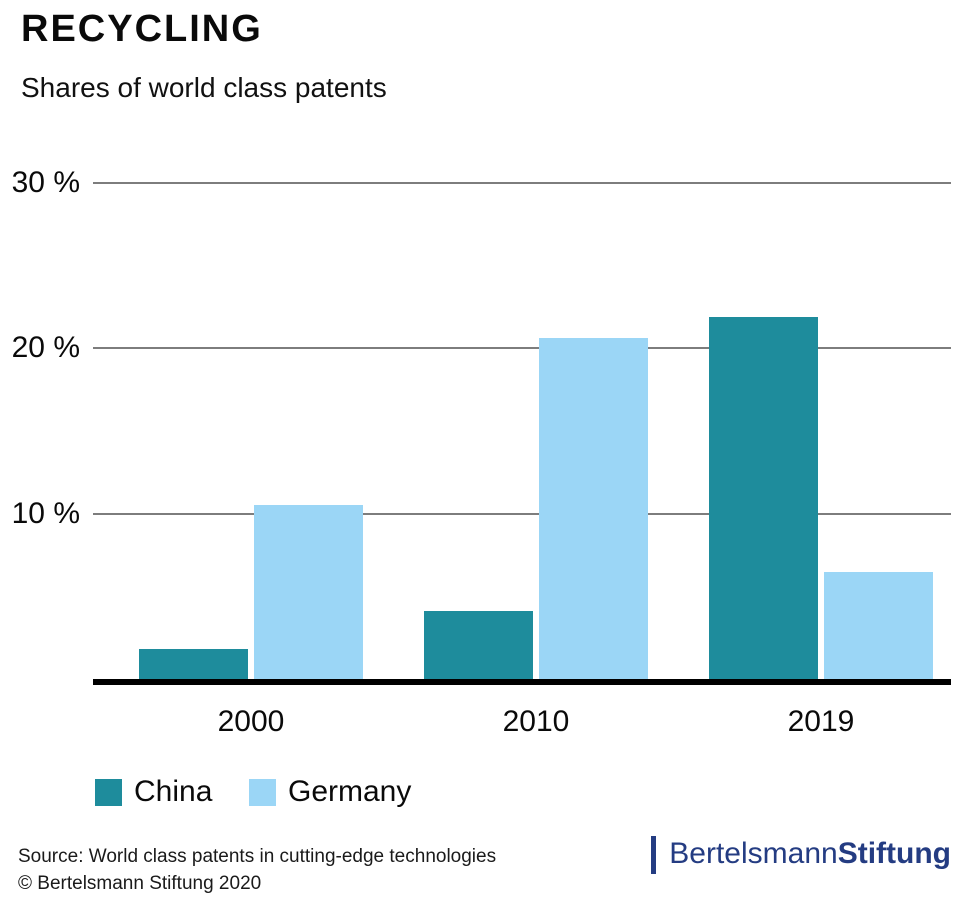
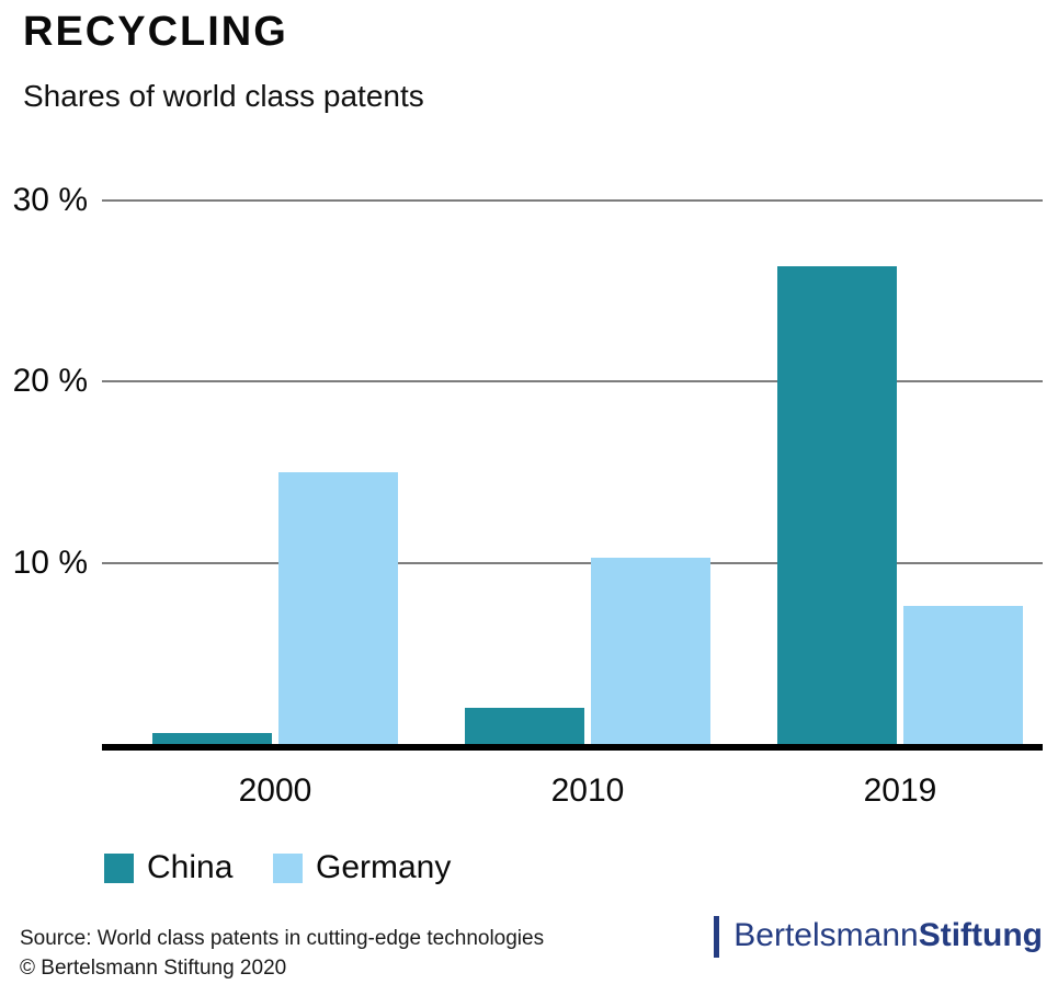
China/2000: 1.8% -> 0.6%
Germany/2000: 10.5% -> 15.0%
China/2010: 4.1% -> 2.0%
Germany/2010: 20.6% -> 10.3%
China/2019: 21.9% -> 26.4%
Germany/2019: 6.5% -> 7.6%
